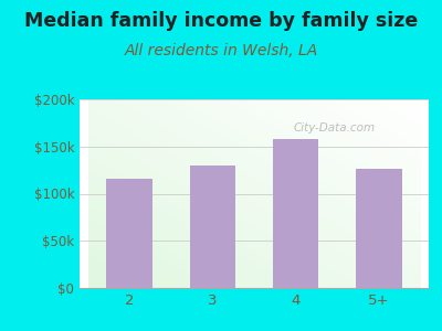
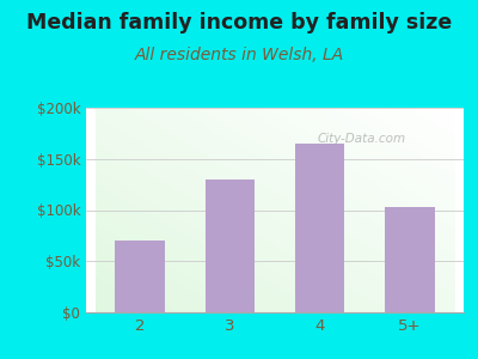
2: $116k -> $70k
4: $158k -> $165k
5+: $126k -> $103k
